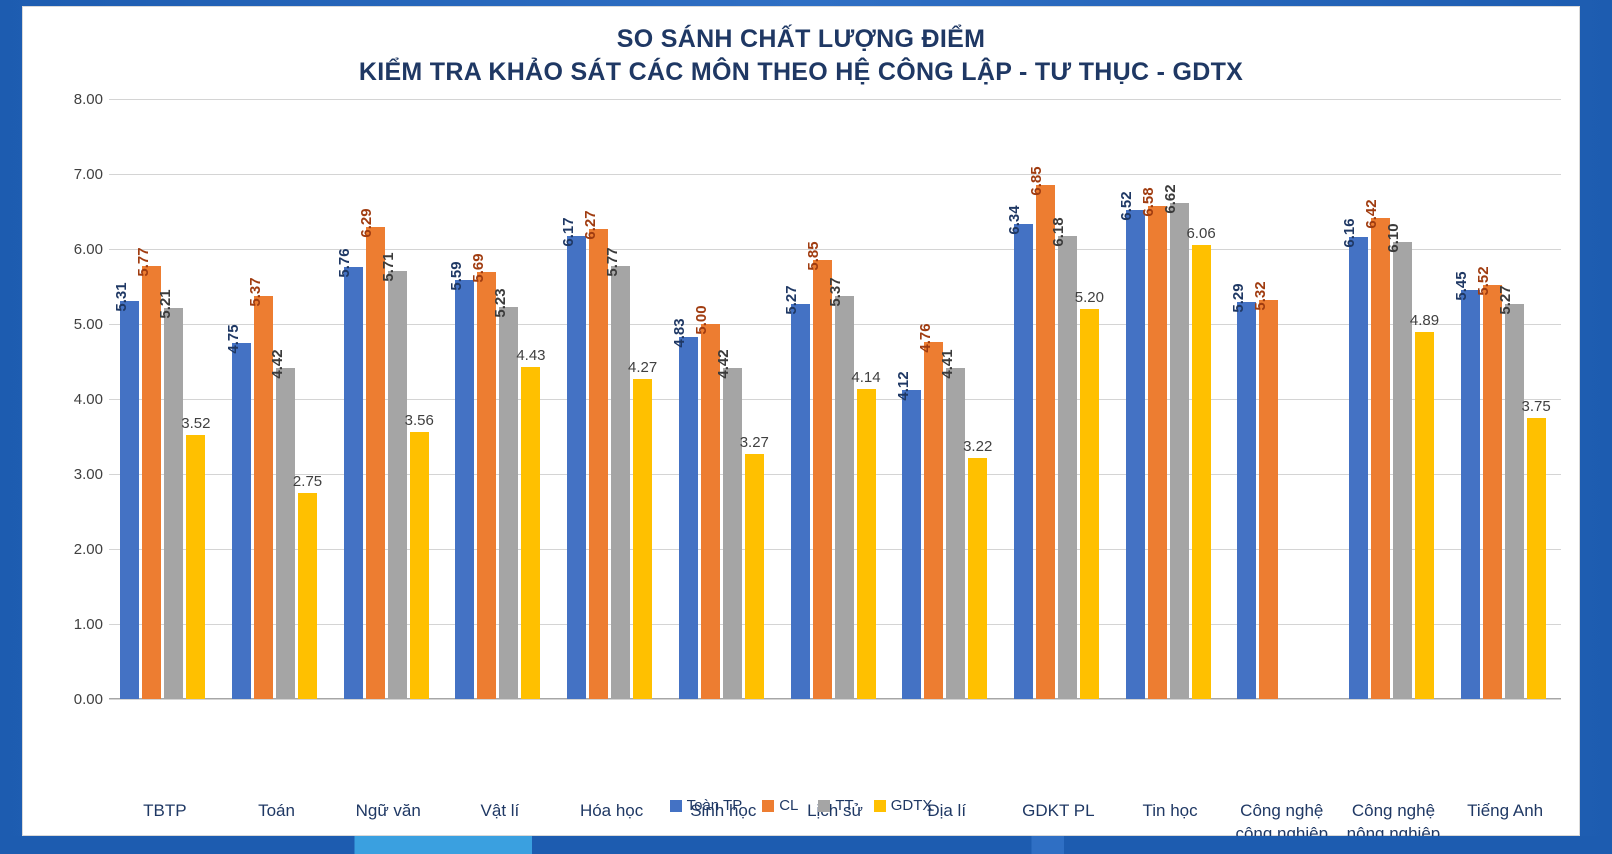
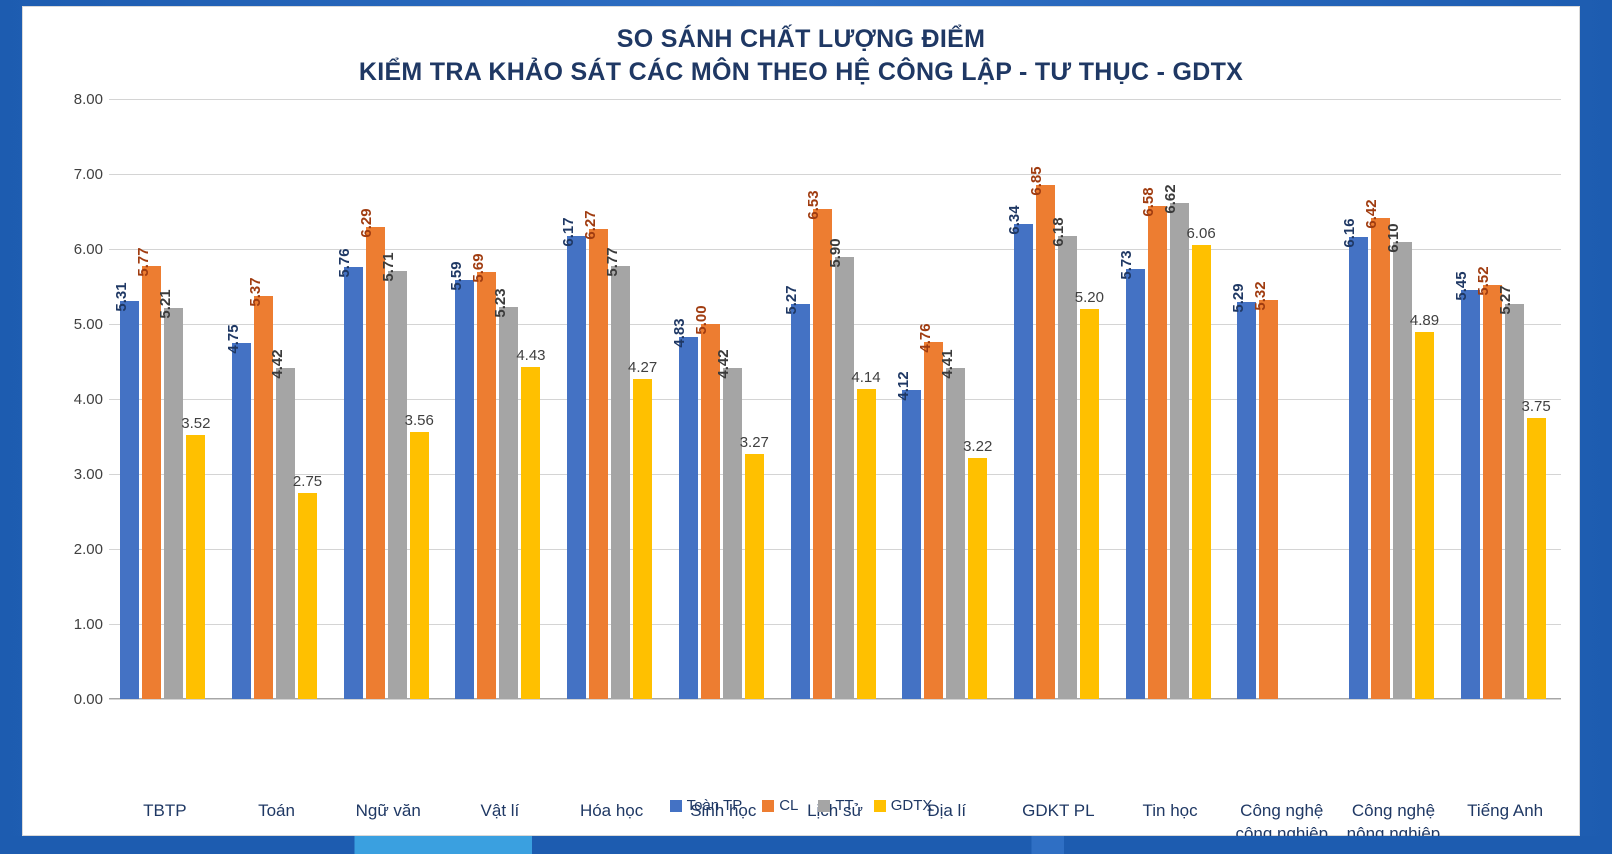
CL/Lịch sử: 5.85 -> 6.53
TT/Lịch sử: 5.37 -> 5.90
Toàn TP/Tin học: 6.52 -> 5.73
